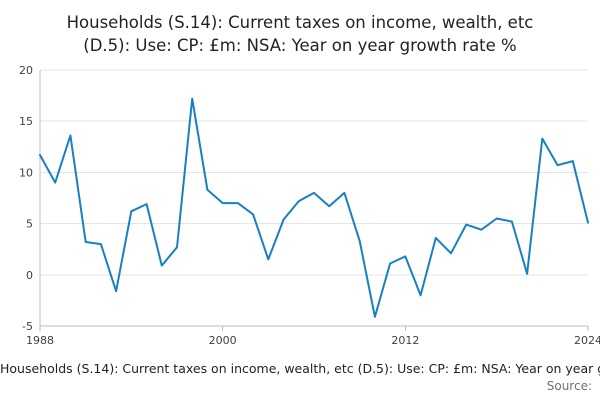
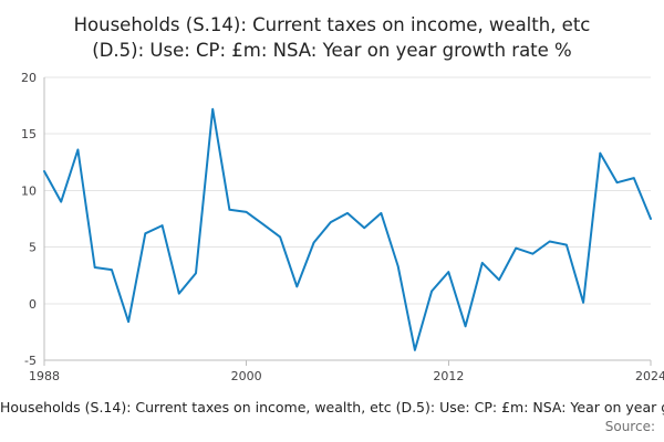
2000: 7.0 -> 8.1
2012: 1.8 -> 2.8
2024: 5.1 -> 7.5
